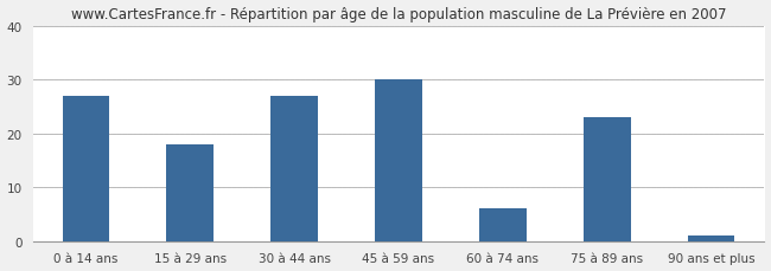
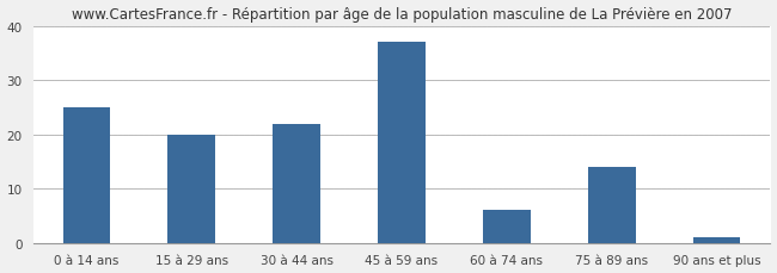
0 à 14 ans: 27 -> 25
15 à 29 ans: 18 -> 20
30 à 44 ans: 27 -> 22
45 à 59 ans: 30 -> 37
75 à 89 ans: 23 -> 14
